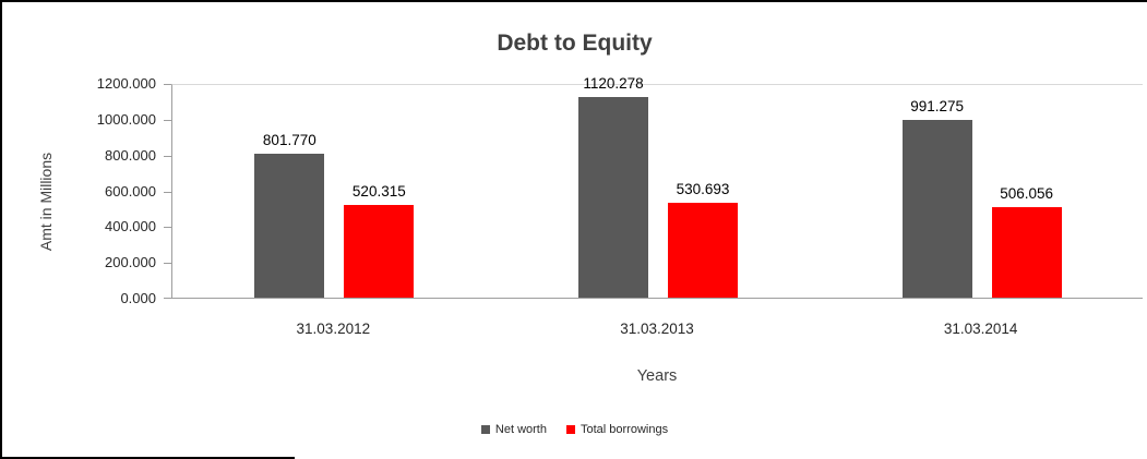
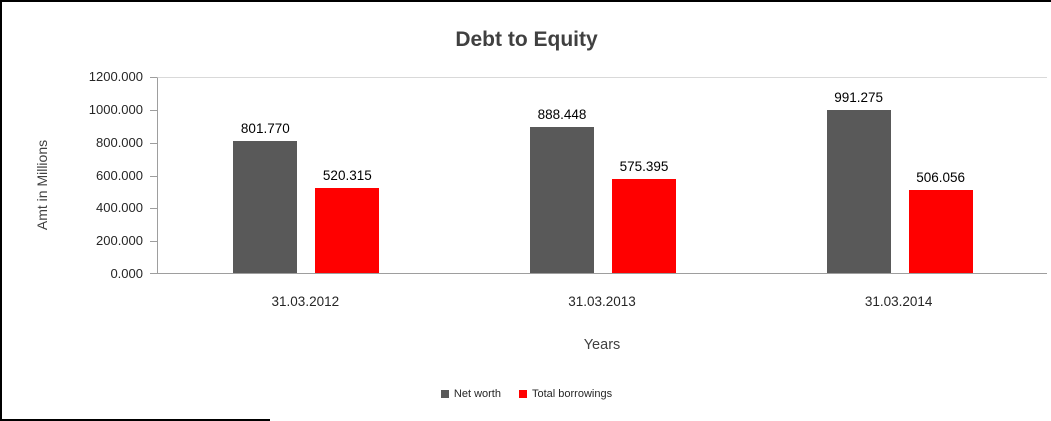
Net worth/31.03.2013: 1120.278 -> 888.448
Total borrowings/31.03.2013: 530.693 -> 575.395
